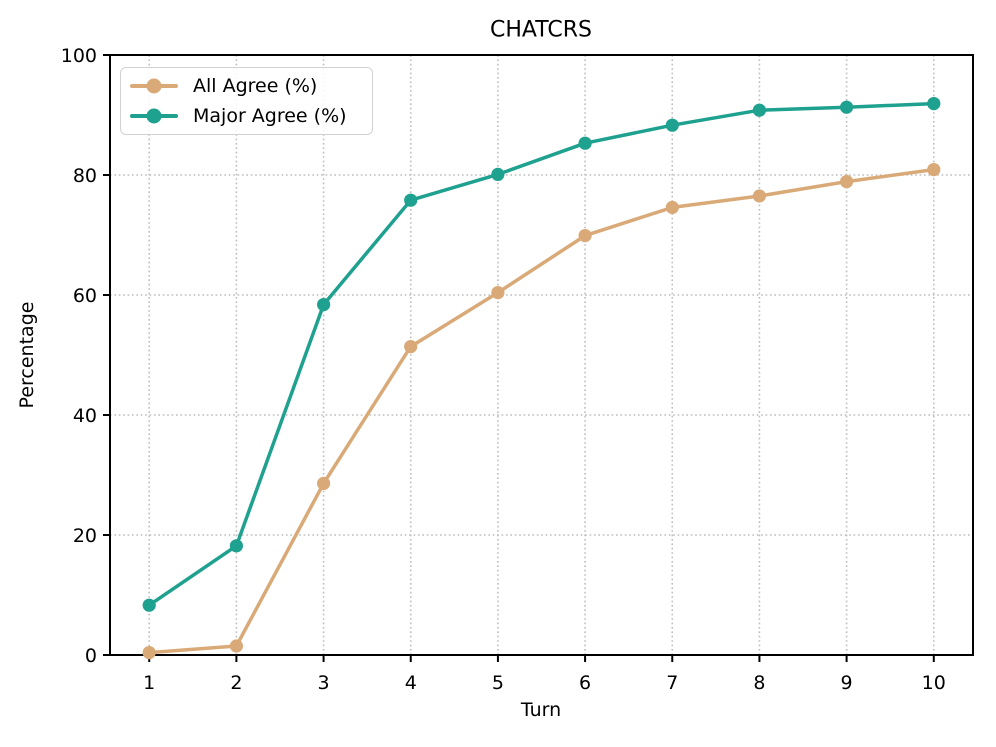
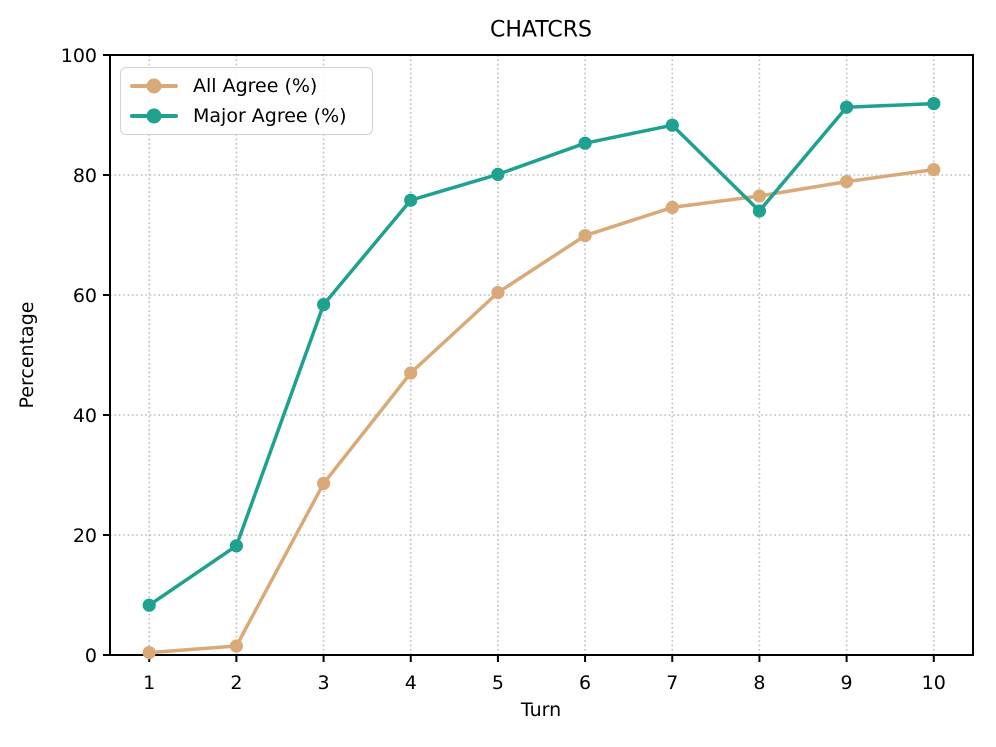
All Agree (%)/4: 51 -> 47
Major Agree (%)/8: 91 -> 74
